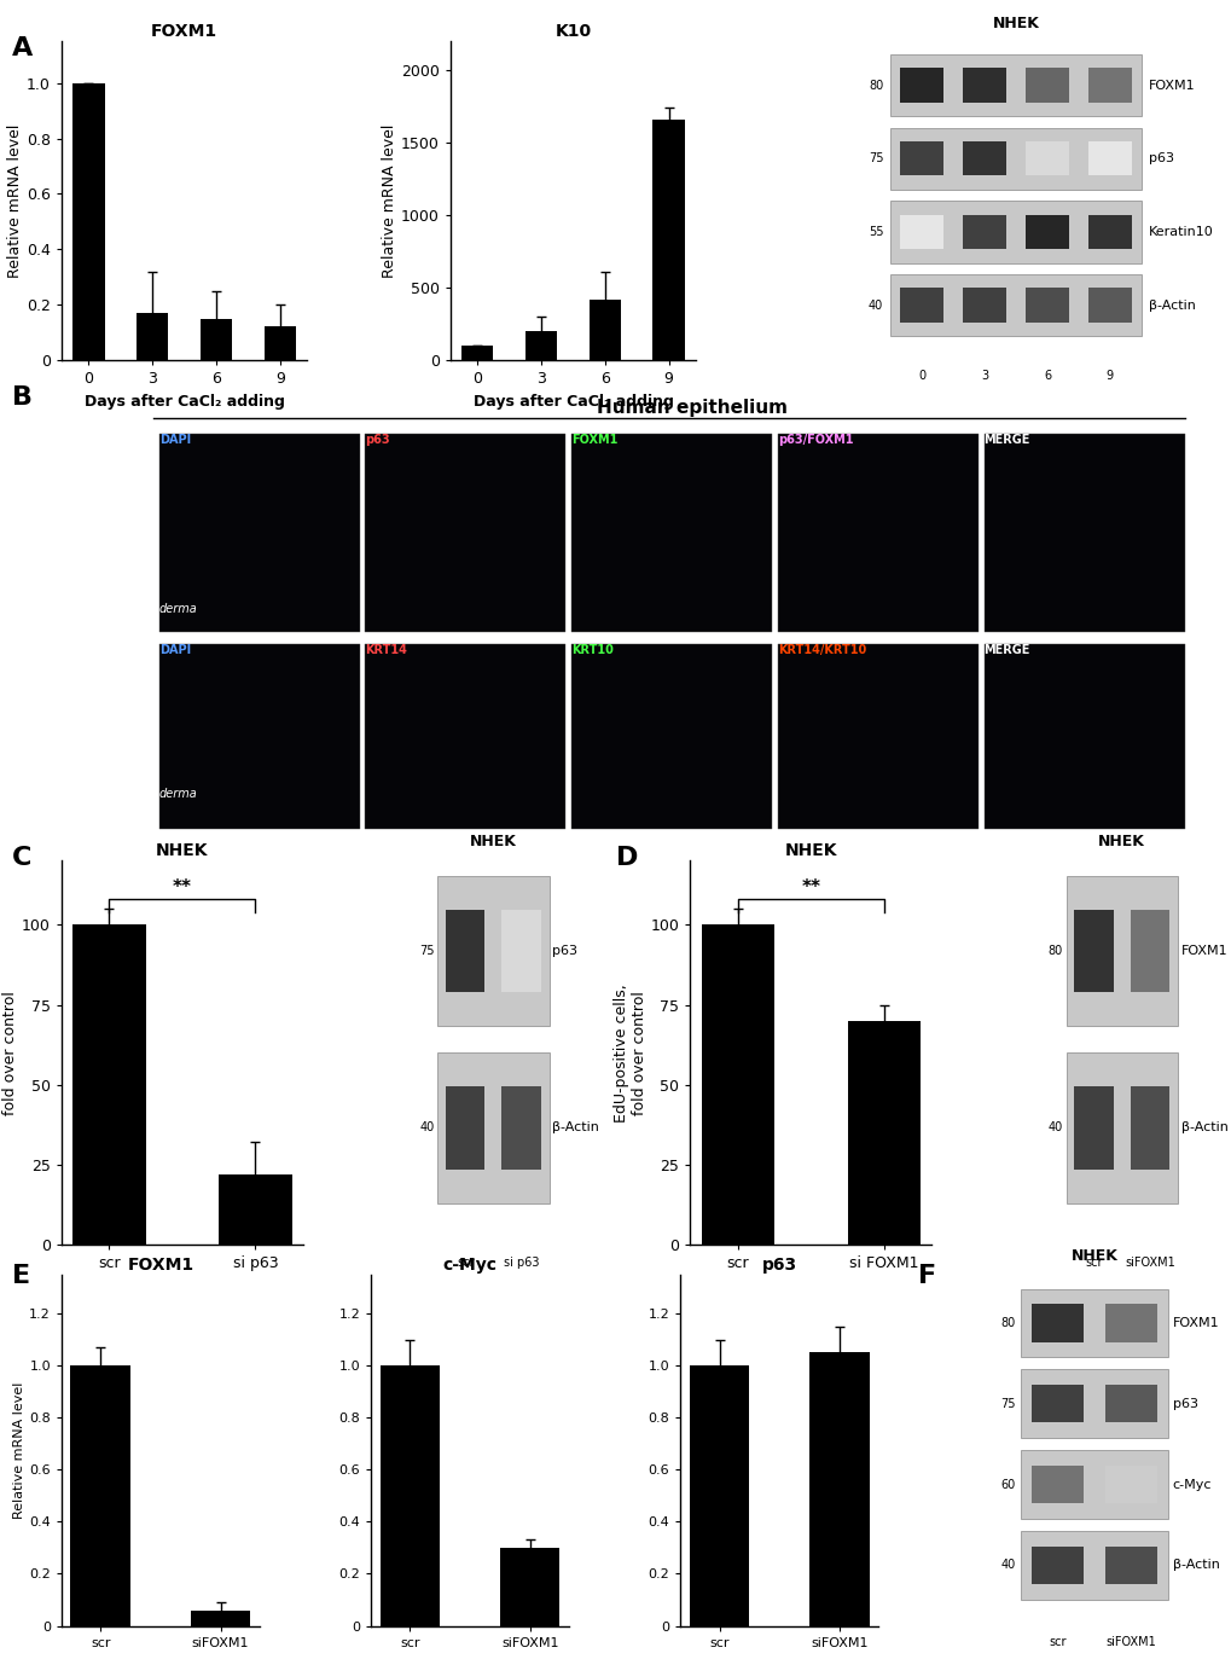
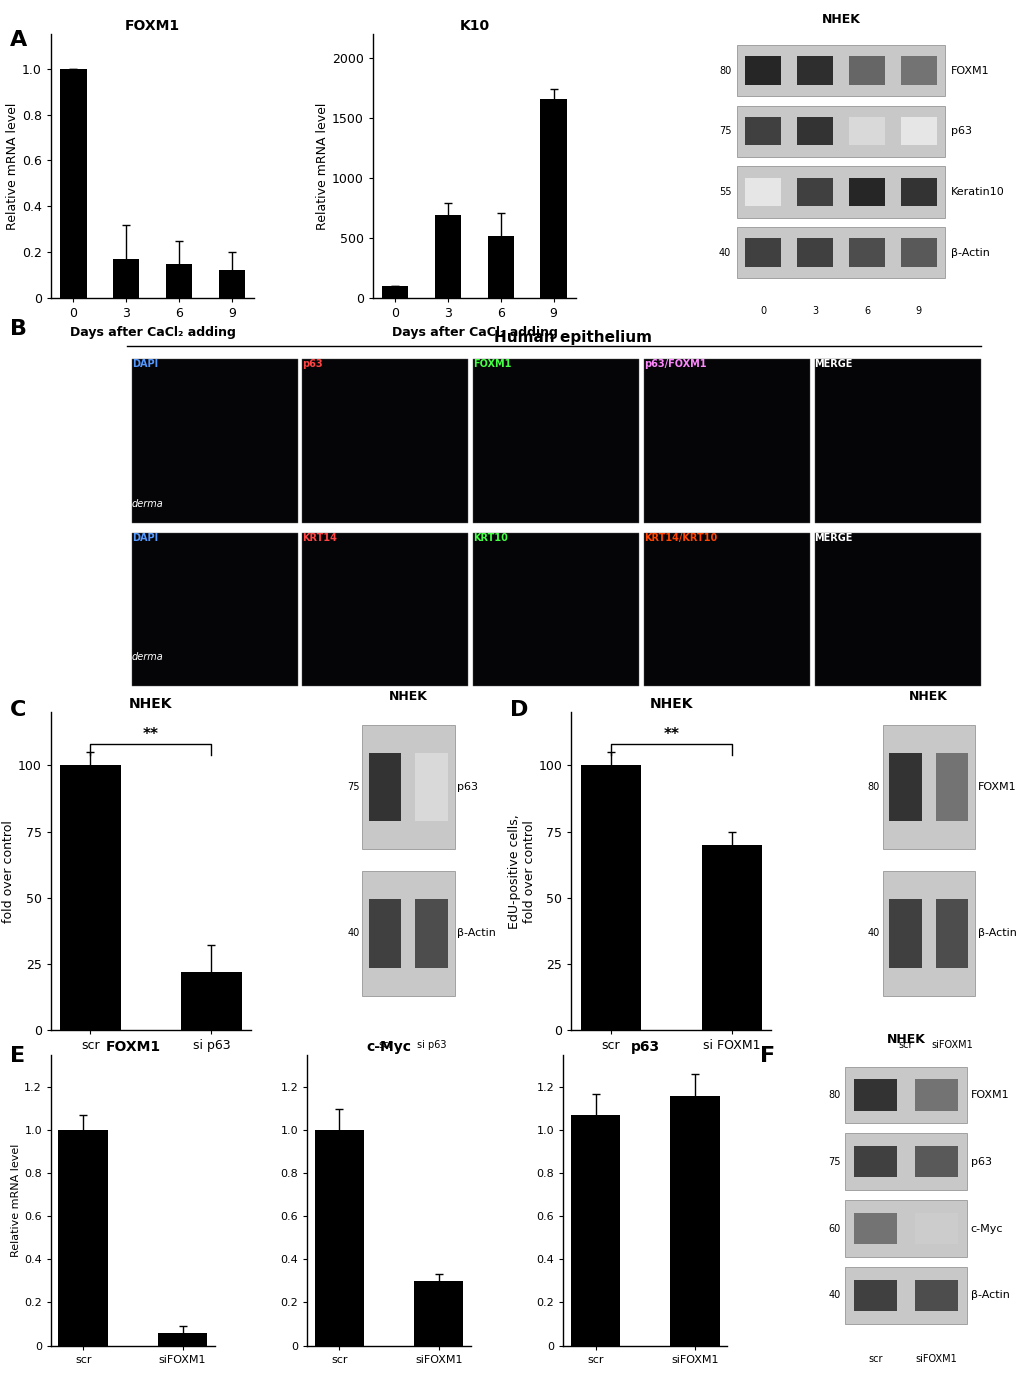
K10/3: 200 -> 690
K10/6: 420 -> 520
p63/scr: 1.00 -> 1.07
p63/siFOXM1: 1.05 -> 1.16
